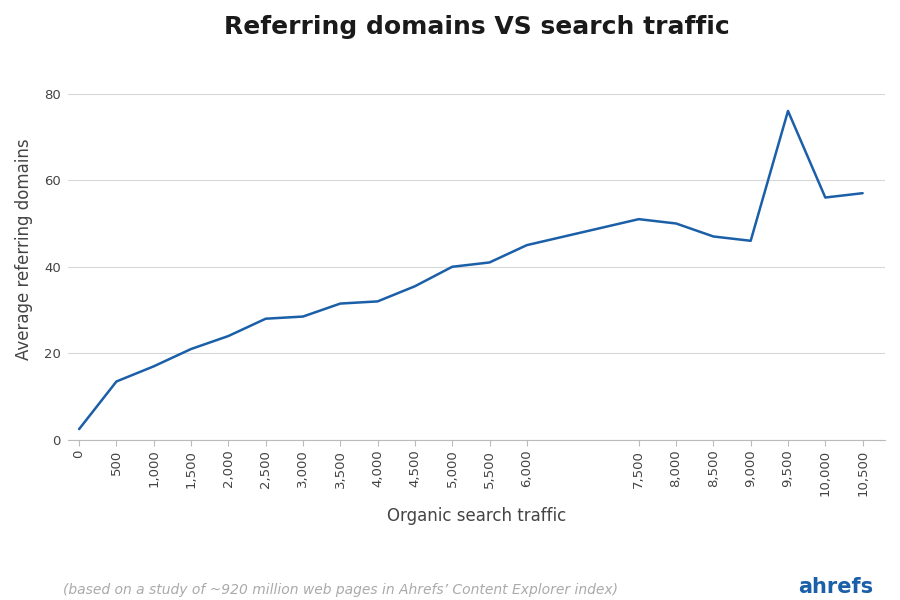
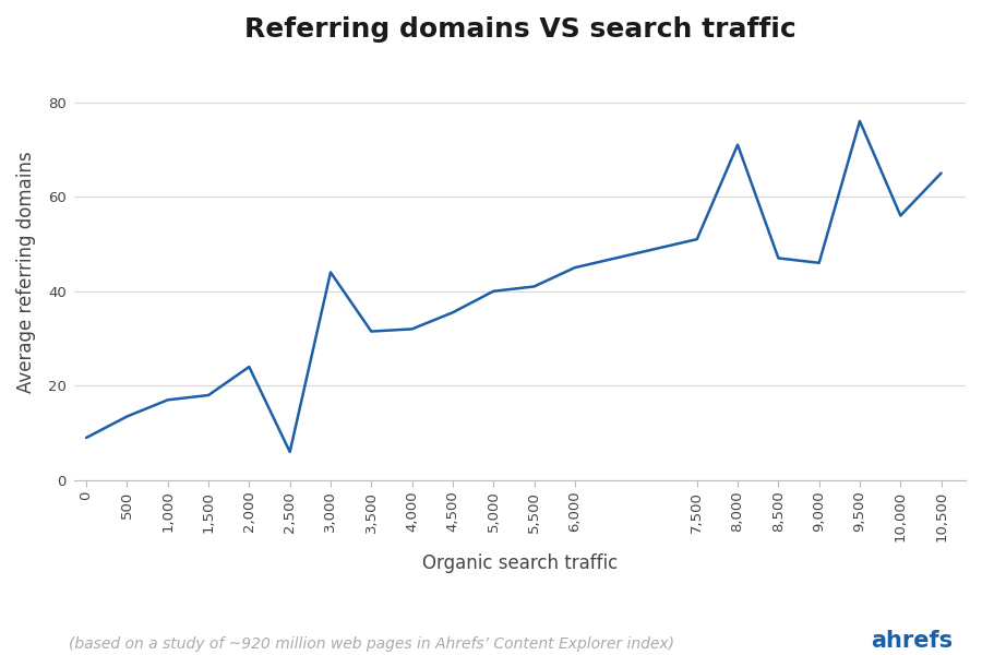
0: 2.5 -> 9.0
1,500: 21.0 -> 18.0
2,500: 28.0 -> 6.0
3,000: 28.5 -> 44.0
8,000: 50.0 -> 71.0
10,500: 57.0 -> 65.0
